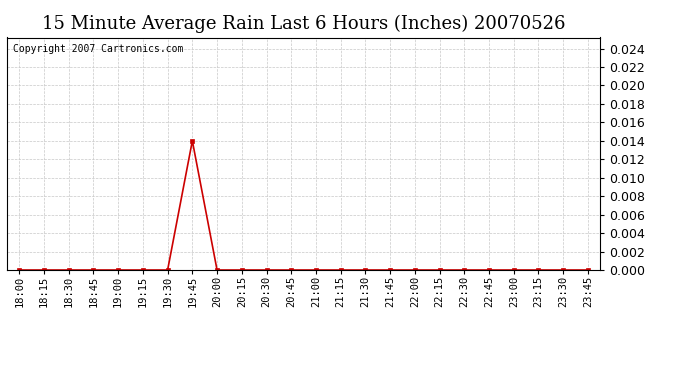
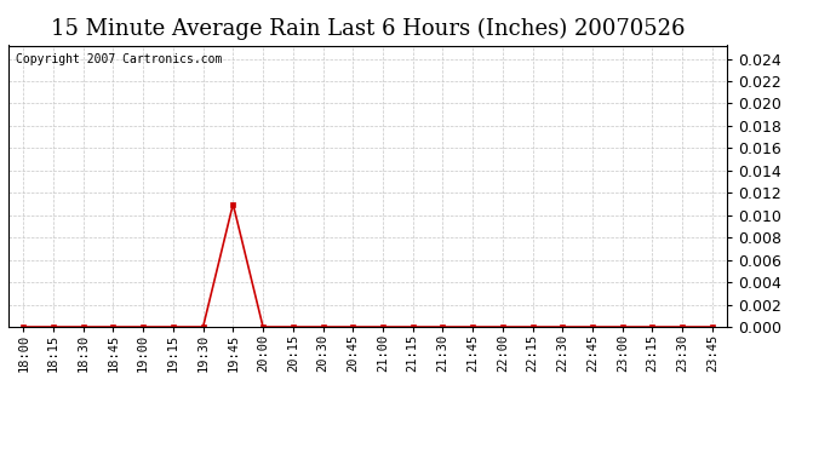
19:45: 0.014 -> 0.011
